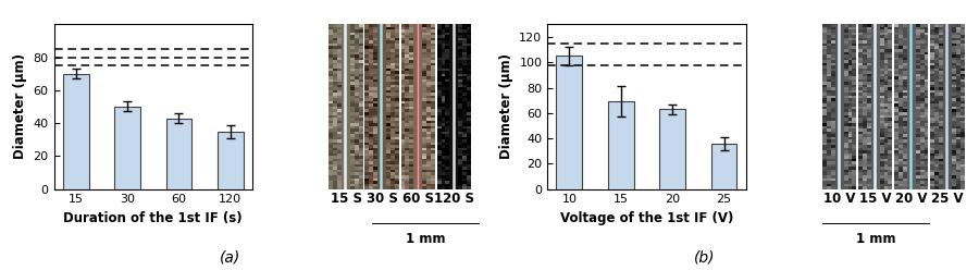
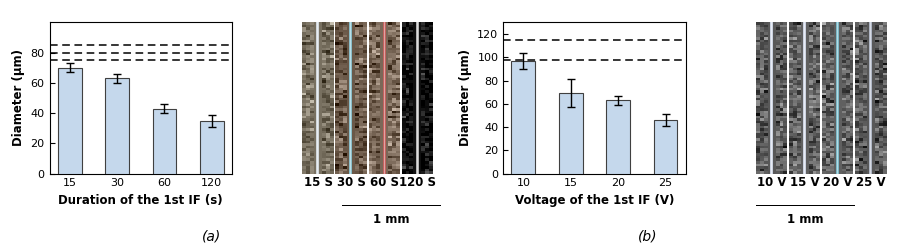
30: 50 -> 63
10: 105 -> 97
25: 36 -> 46
